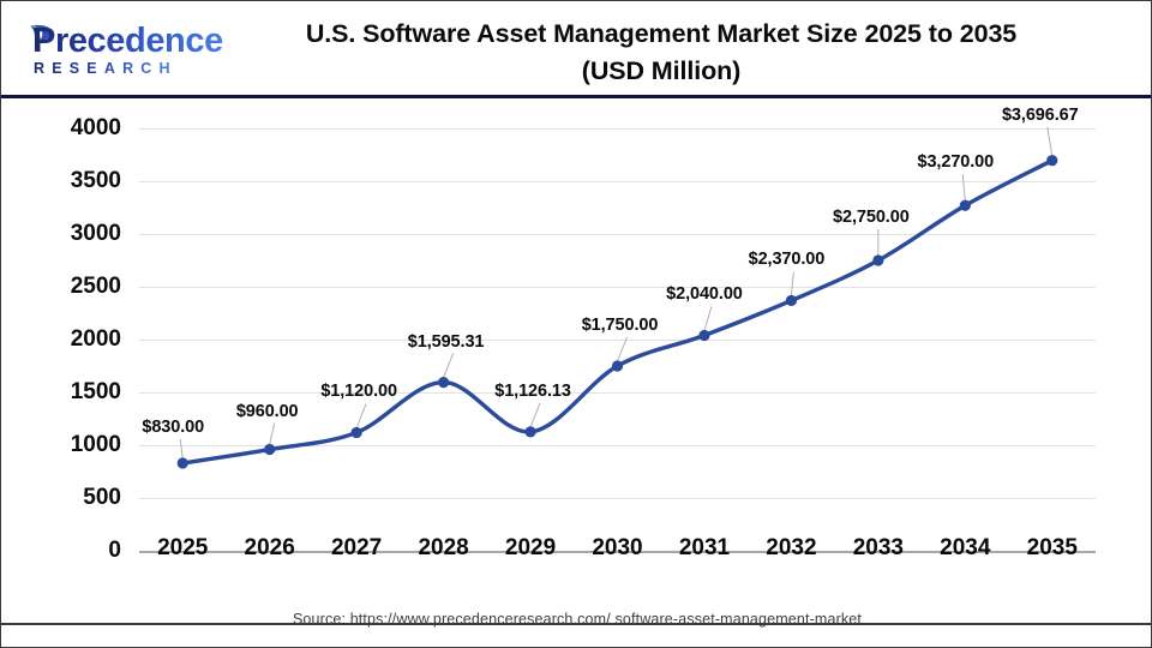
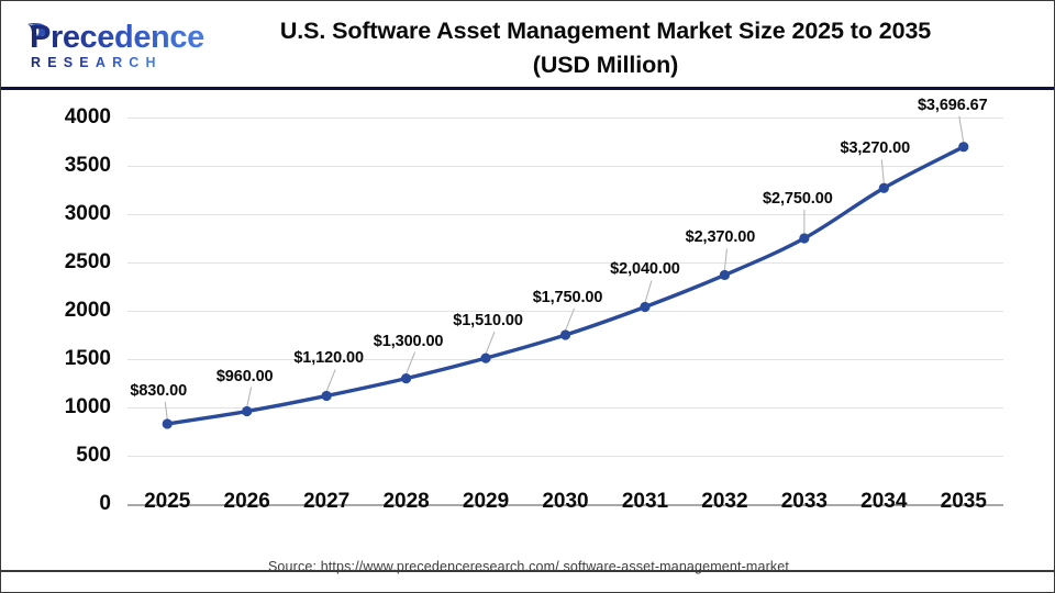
2028: $1,595.31 -> $1,300.00
2029: $1,126.13 -> $1,510.00
